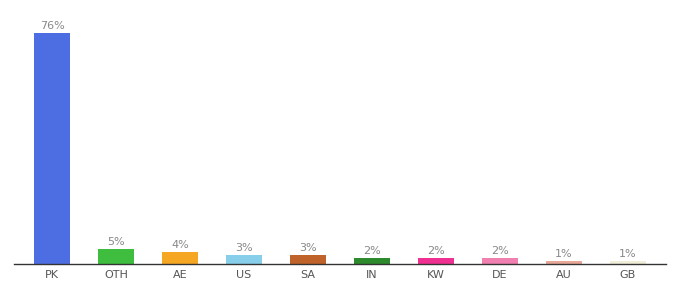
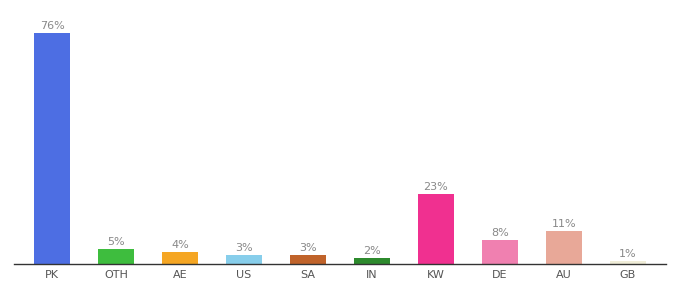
KW: 2% -> 23%
DE: 2% -> 8%
AU: 1% -> 11%
